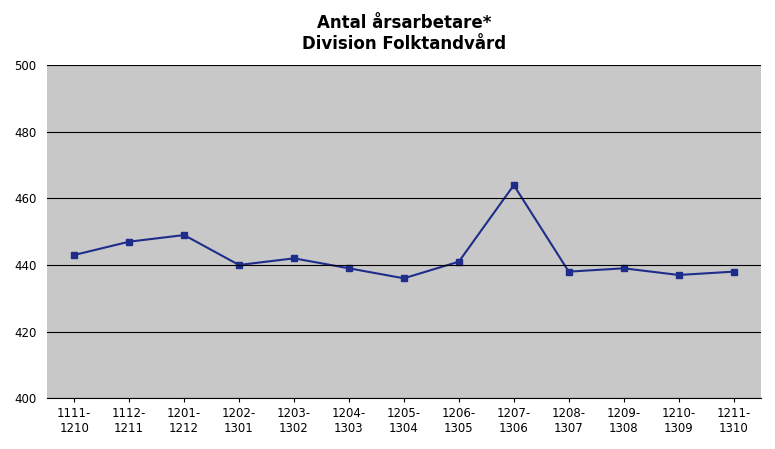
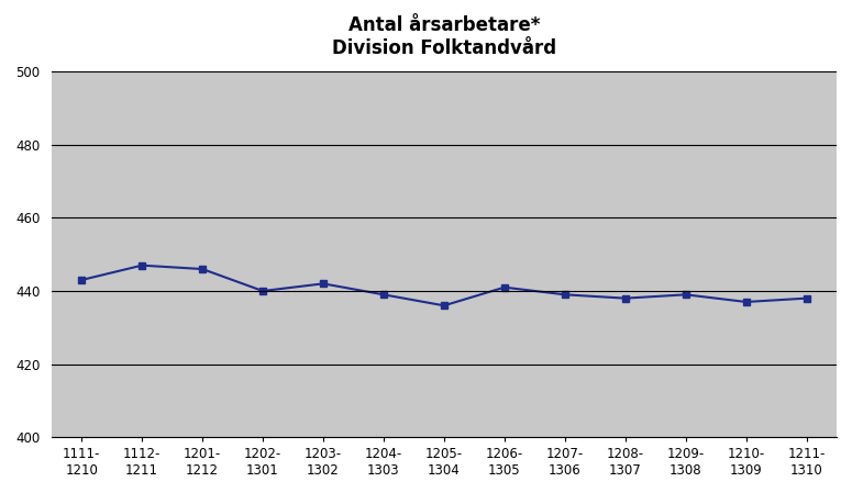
1201- 1212: 449 -> 446
1207- 1306: 464 -> 439
